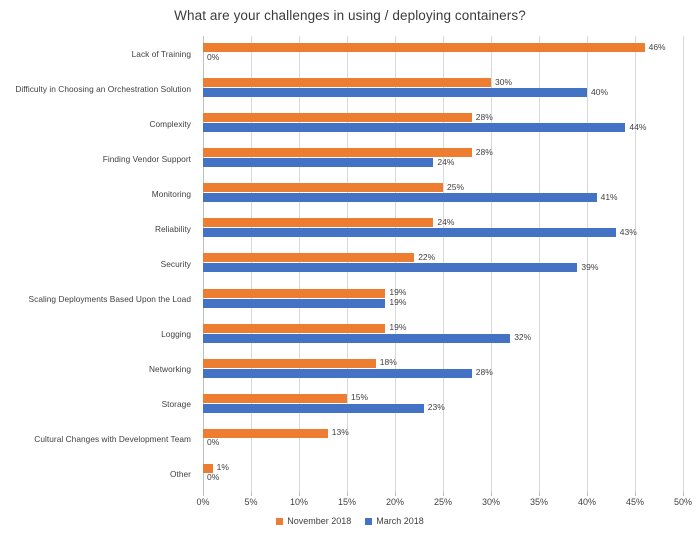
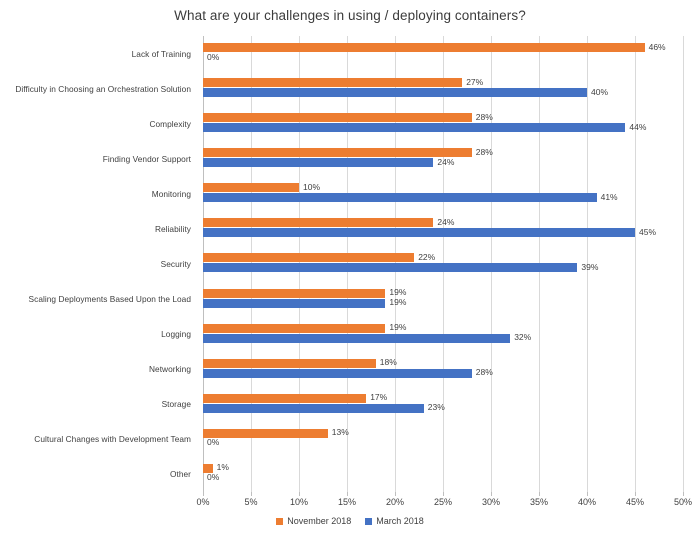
November 2018/Difficulty in Choosing an Orchestration Solution: 30% -> 27%
November 2018/Monitoring: 25% -> 10%
March 2018/Reliability: 43% -> 45%
November 2018/Storage: 15% -> 17%
